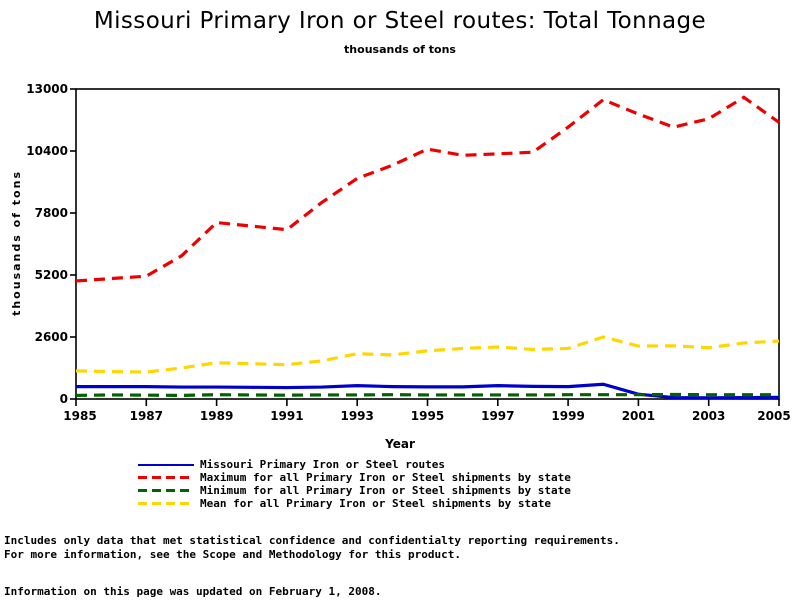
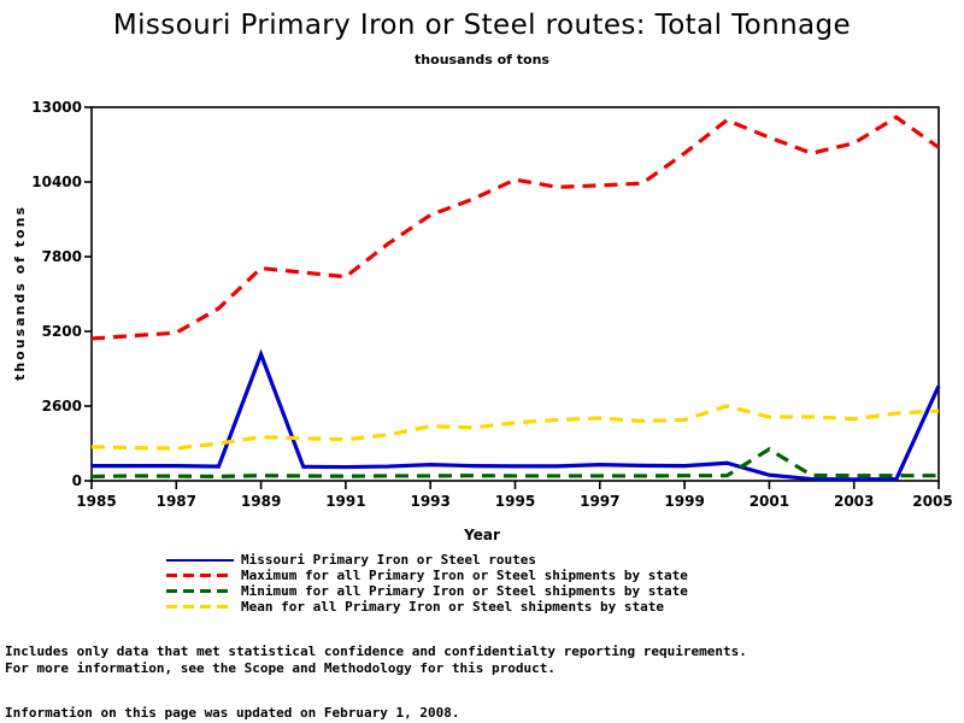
Missouri Primary Iron or Steel routes/1989: 500 -> 4400
Minimum for all Primary Iron or Steel shipments by state/2001: 200 -> 1100
Missouri Primary Iron or Steel routes/2005: 100 -> 3300
